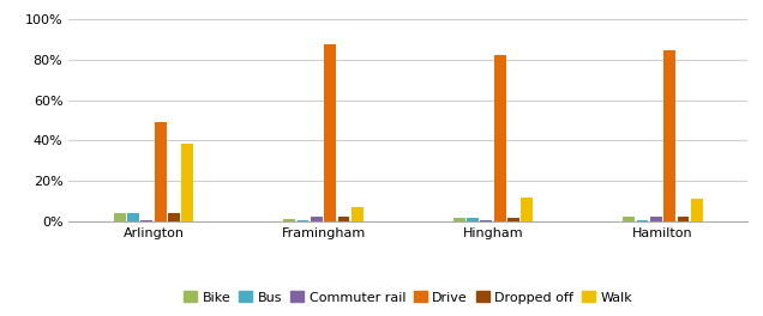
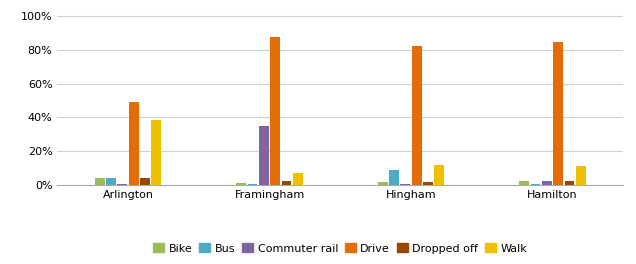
Commuter rail/Framingham: 2% -> 35%
Bus/Hingham: 1% -> 9%
